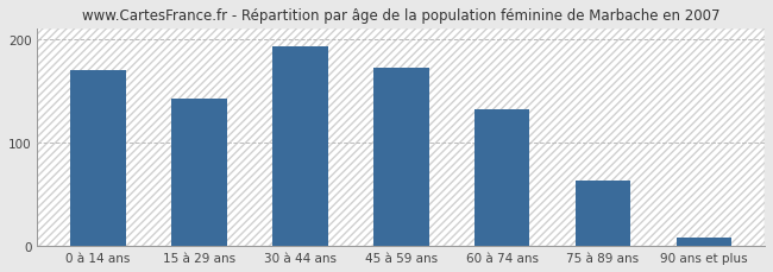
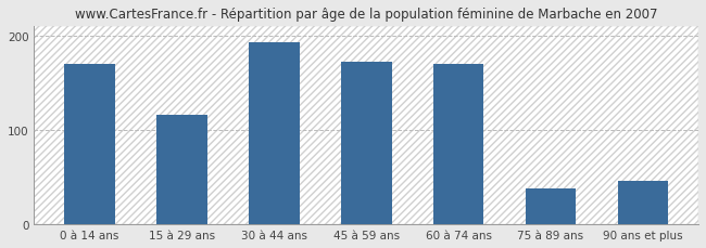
15 à 29 ans: 143 -> 116
60 à 74 ans: 132 -> 170
75 à 89 ans: 63 -> 38
90 ans et plus: 8 -> 46
